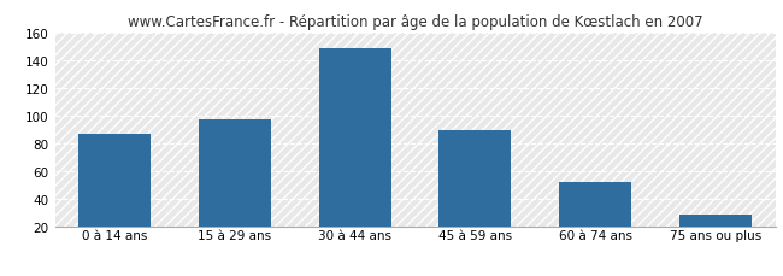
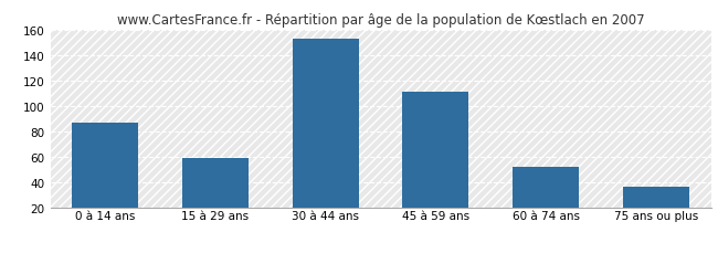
15 à 29 ans: 97 -> 59
30 à 44 ans: 148 -> 153
45 à 59 ans: 89 -> 111
75 ans ou plus: 28 -> 36
